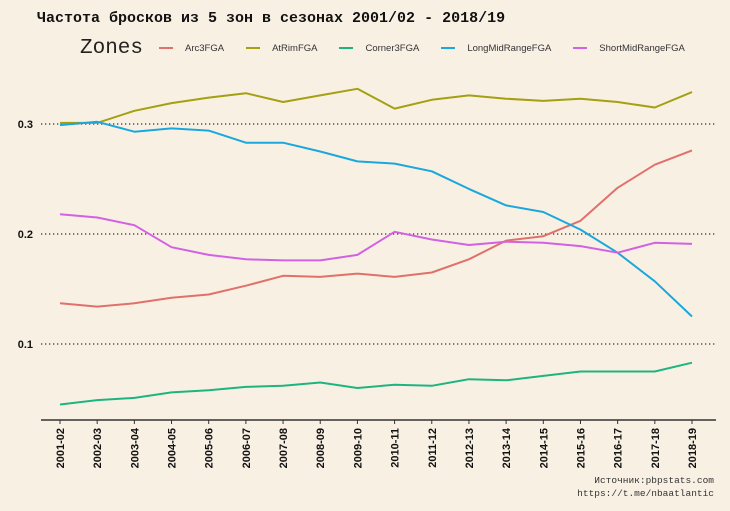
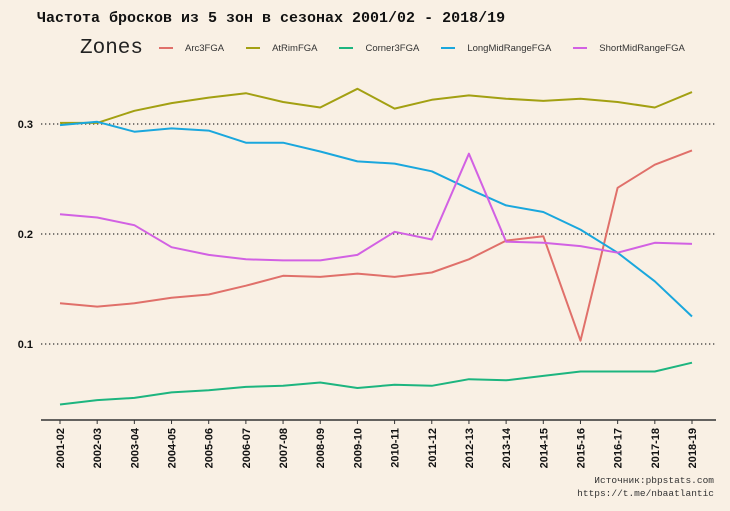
AtRimFGA/2008-09: 0.326 -> 0.315
ShortMidRangeFGA/2012-13: 0.190 -> 0.273
Arc3FGA/2015-16: 0.212 -> 0.103
